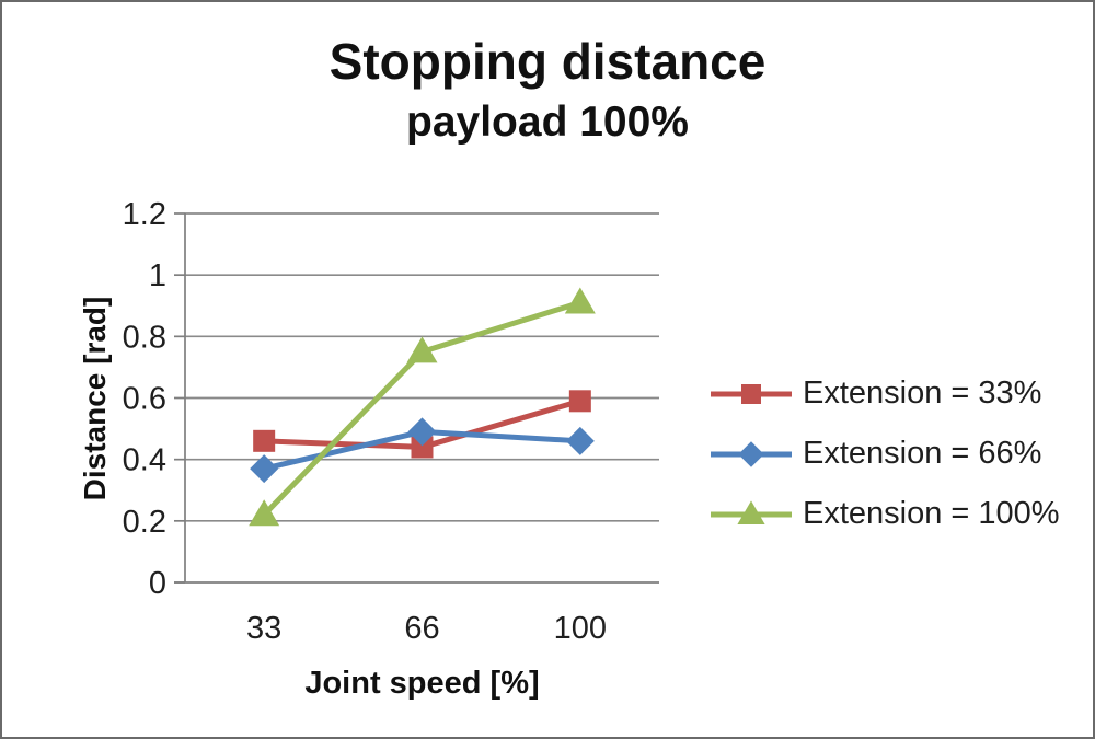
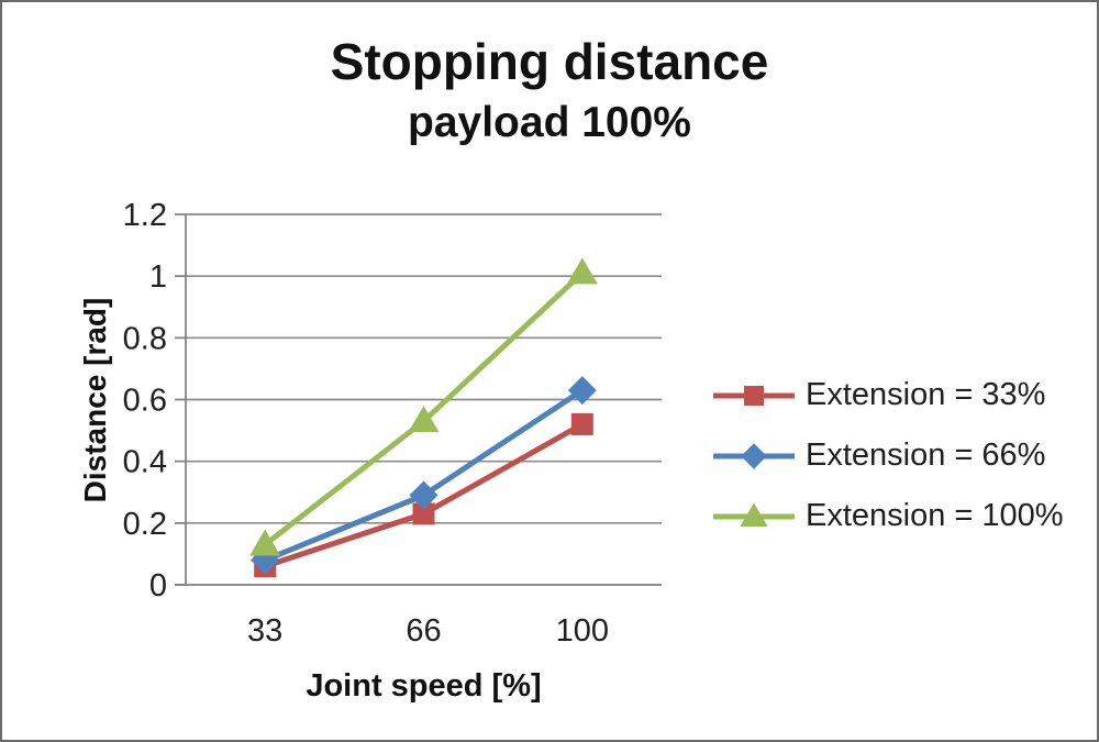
Extension = 33%/33: 0.46 -> 0.06
Extension = 66%/33: 0.37 -> 0.08
Extension = 100%/33: 0.22 -> 0.13
Extension = 33%/66: 0.44 -> 0.23
Extension = 66%/66: 0.49 -> 0.29
Extension = 100%/66: 0.75 -> 0.53
Extension = 33%/100: 0.59 -> 0.52
Extension = 66%/100: 0.46 -> 0.63
Extension = 100%/100: 0.91 -> 1.01
